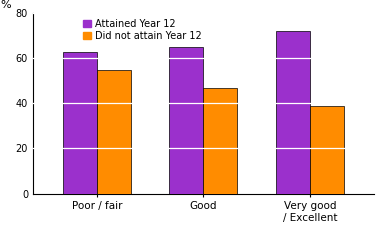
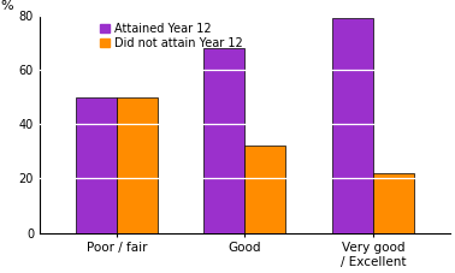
Attained Year 12/Poor / fair: 63 -> 50
Did not attain Year 12/Poor / fair: 55 -> 50
Attained Year 12/Good: 65 -> 68
Did not attain Year 12/Good: 47 -> 32
Attained Year 12/Very good / Excellent: 72 -> 79
Did not attain Year 12/Very good / Excellent: 39 -> 22
